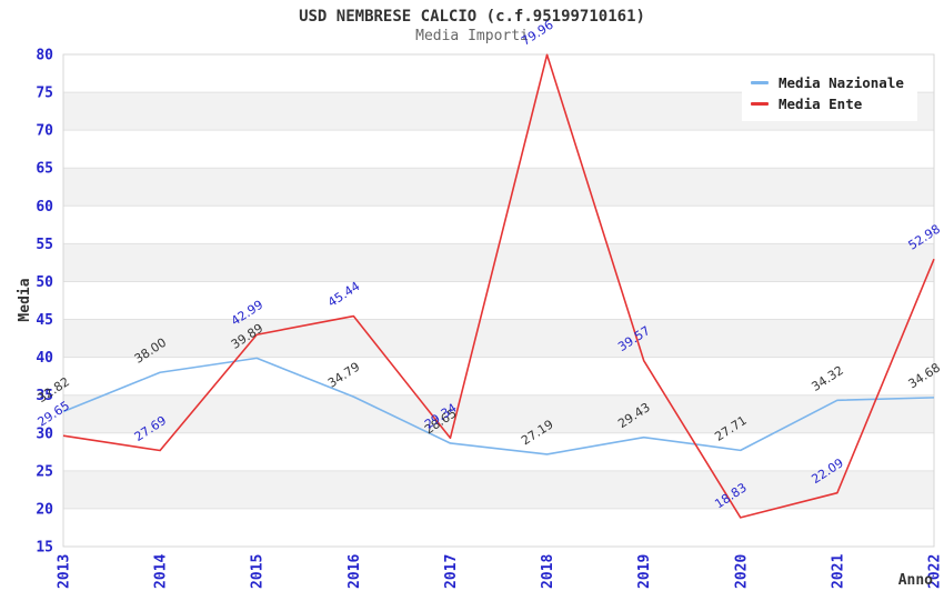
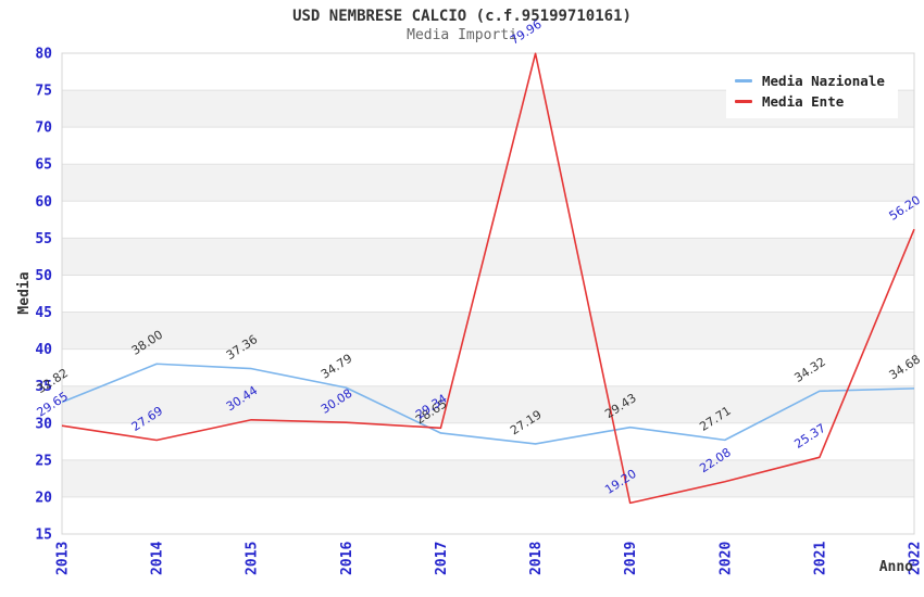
Media Nazionale/2015: 39.89 -> 37.36
Media Ente/2015: 42.99 -> 30.44
Media Ente/2016: 45.44 -> 30.08
Media Ente/2019: 39.57 -> 19.20
Media Ente/2020: 18.83 -> 22.08
Media Ente/2021: 22.09 -> 25.37
Media Ente/2022: 52.98 -> 56.20
